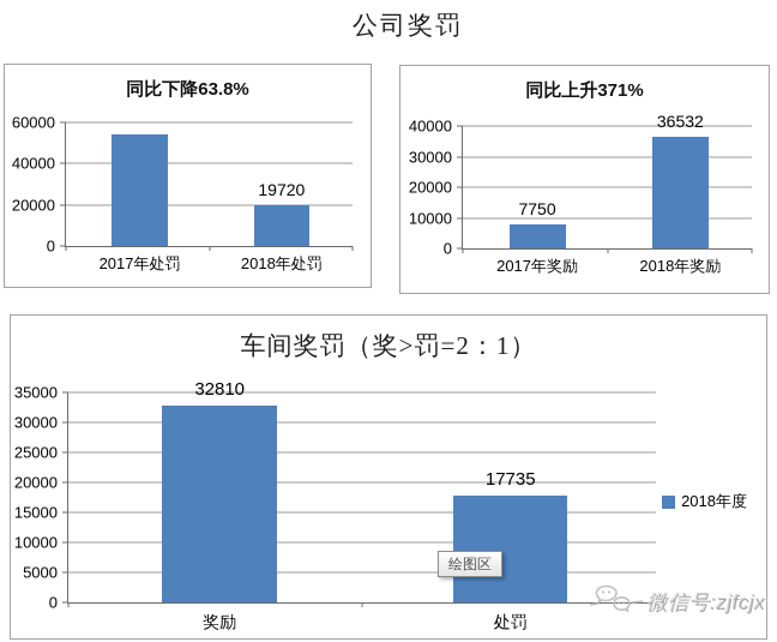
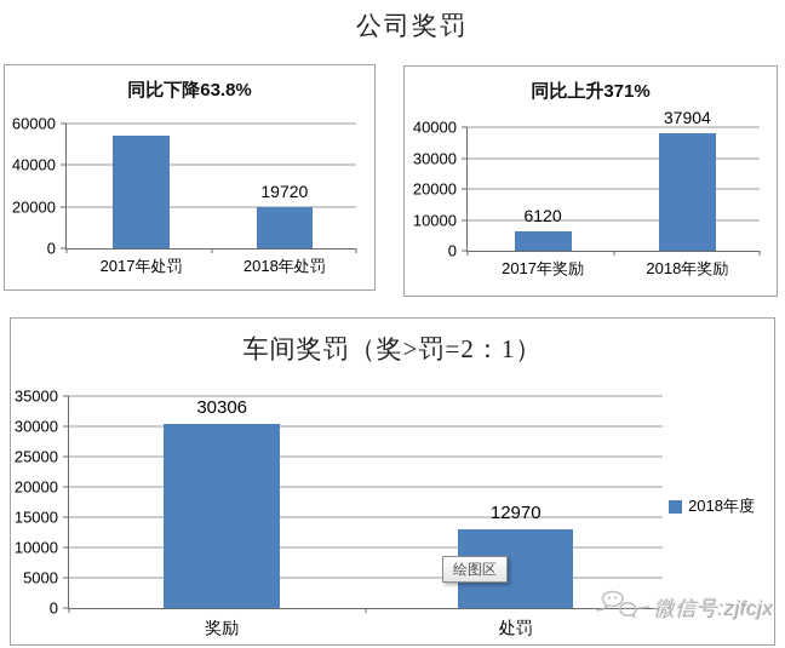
同比上升371%/2017年奖励: 7750 -> 6120
同比上升371%/2018年奖励: 36532 -> 37904
车间奖罚（奖>罚=2：1）/奖励: 32810 -> 30306
车间奖罚（奖>罚=2：1）/处罚: 17735 -> 12970
